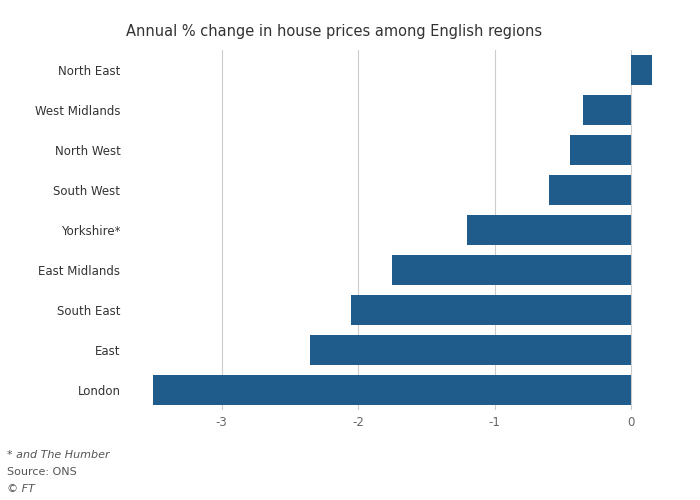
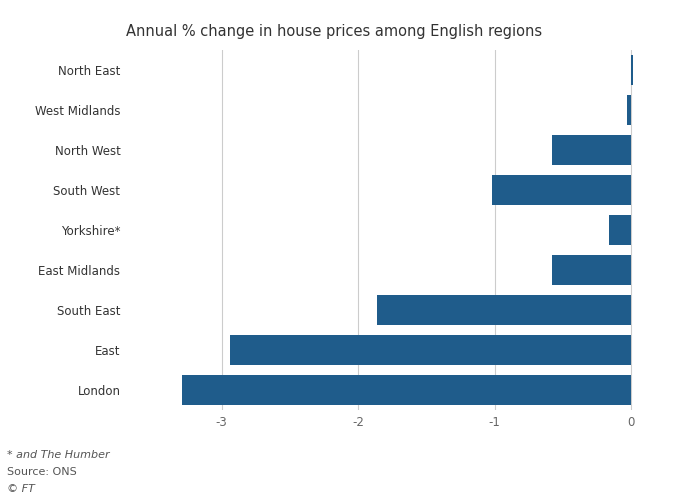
North East: 0.15 -> 0.01
West Midlands: -0.35 -> -0.03
North West: -0.45 -> -0.58
South West: -0.60 -> -1.02
Yorkshire*: -1.20 -> -0.16
East Midlands: -1.75 -> -0.58
South East: -2.05 -> -1.86
East: -2.35 -> -2.94
London: -3.50 -> -3.29
